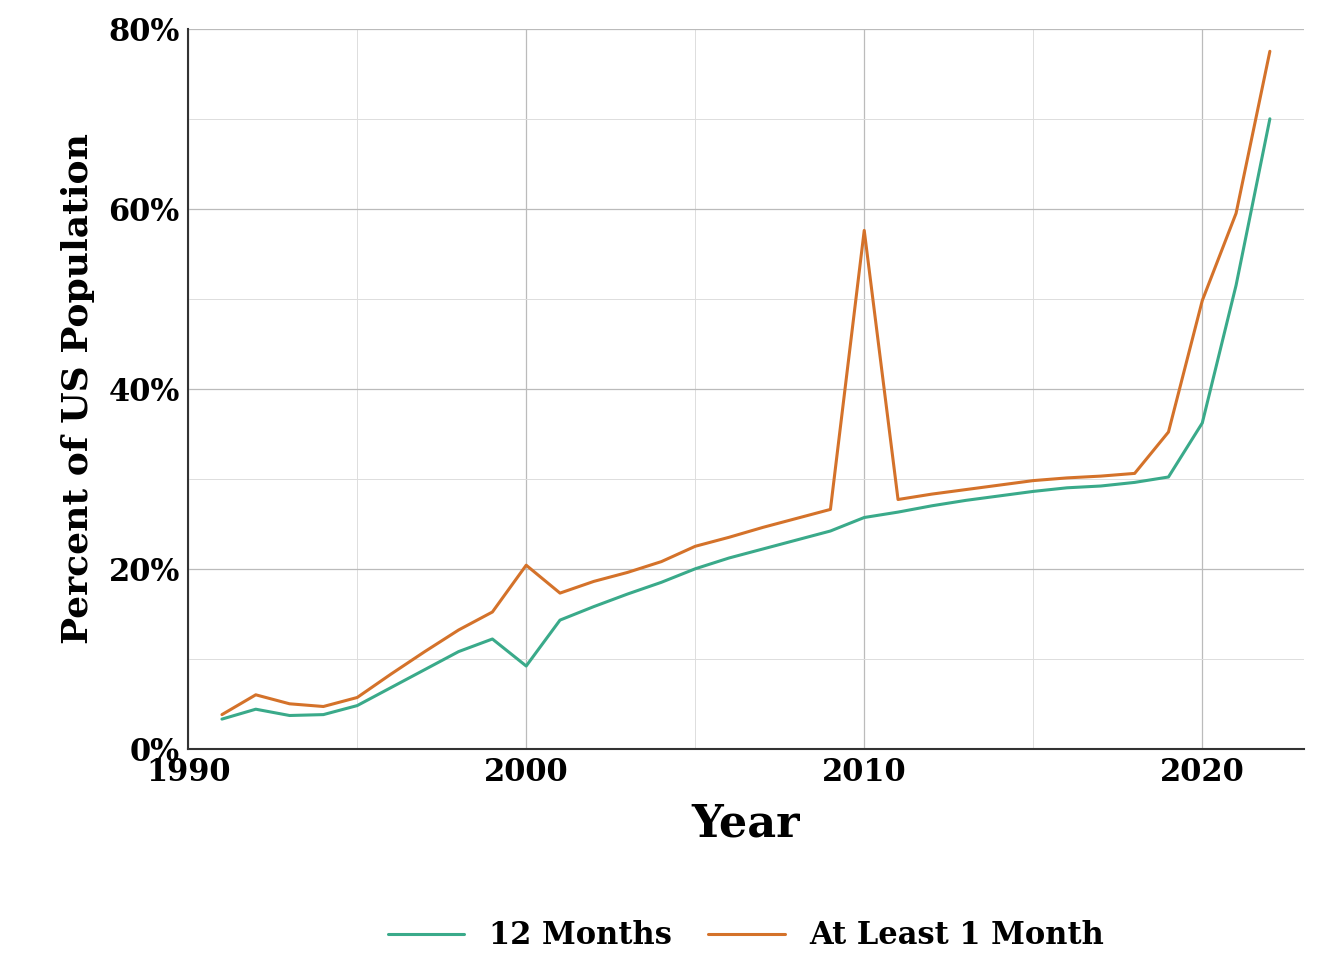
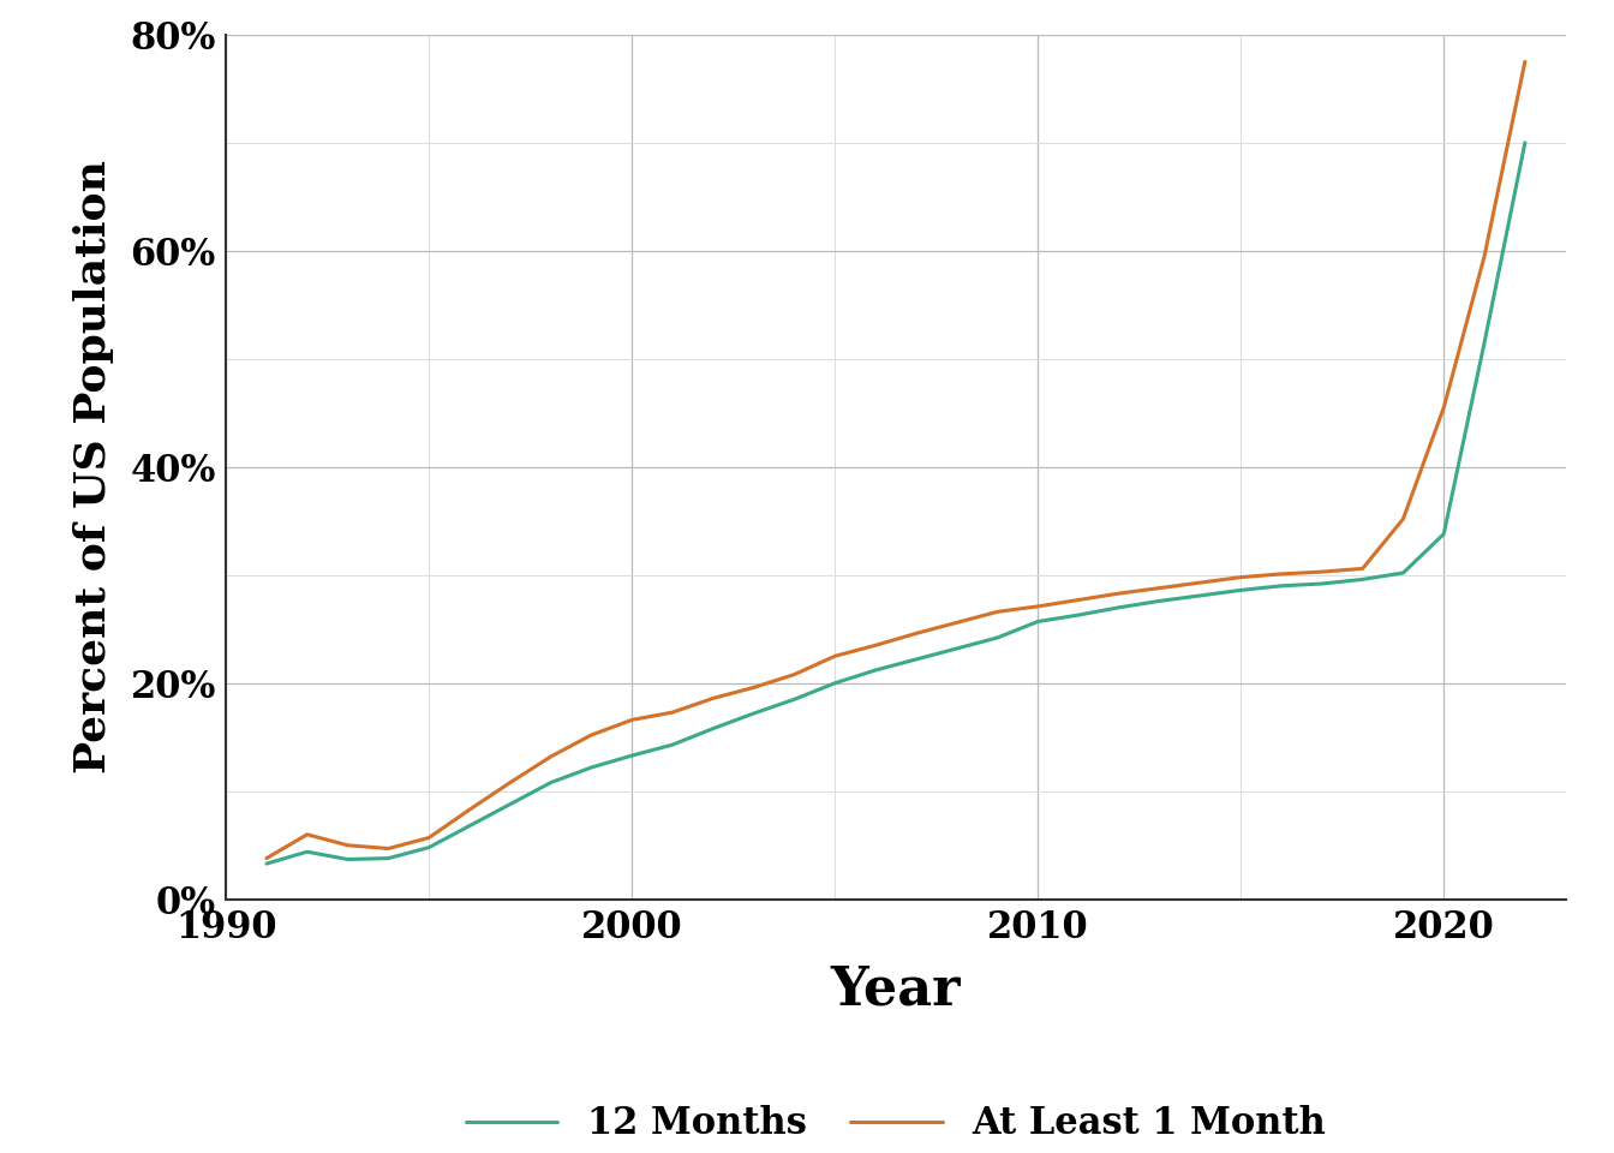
12 Months/2000: 9.2% -> 13.3%
At Least 1 Month/2000: 20.4% -> 16.6%
At Least 1 Month/2010: 57.6% -> 27.1%
12 Months/2020: 36.2% -> 33.8%
At Least 1 Month/2020: 49.8% -> 45.5%
